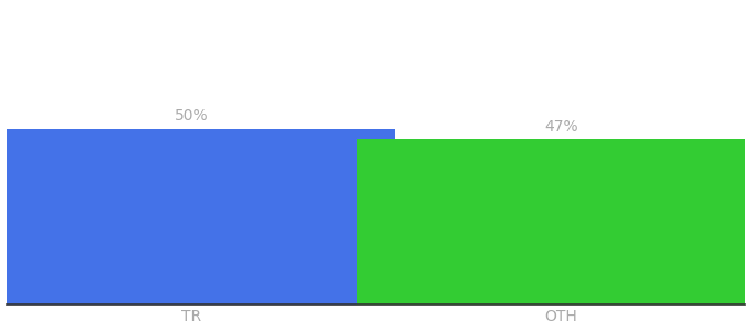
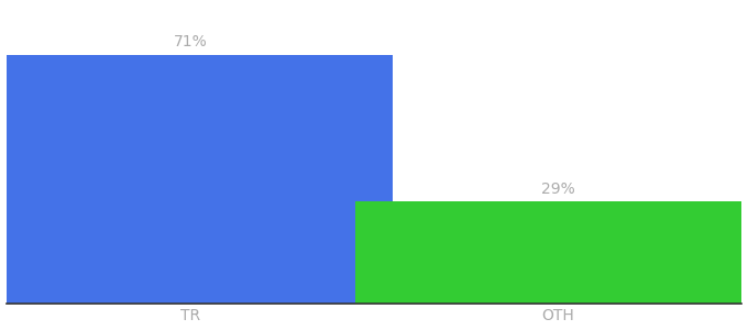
TR: 50% -> 71%
OTH: 47% -> 29%
